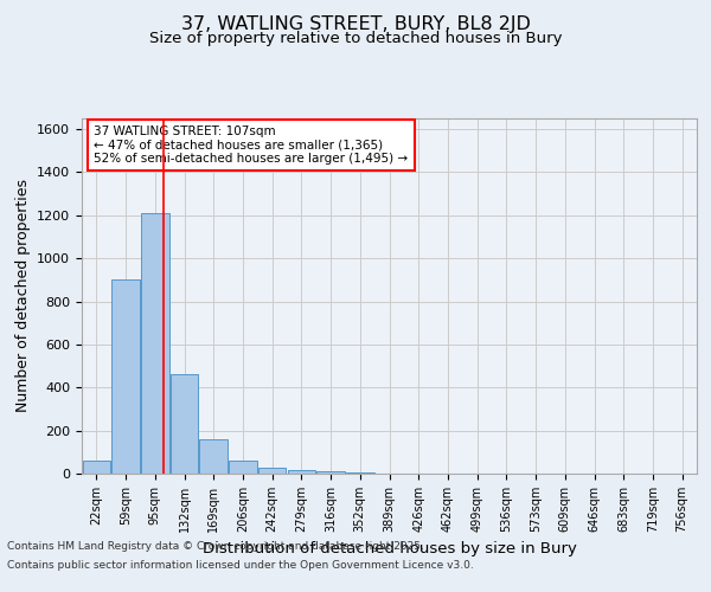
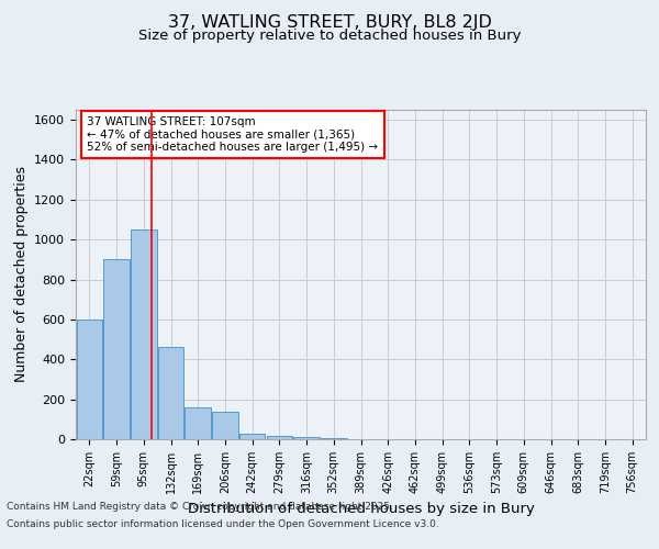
22sqm: 60 -> 600
95sqm: 1210 -> 1050
206sqm: 60 -> 140
